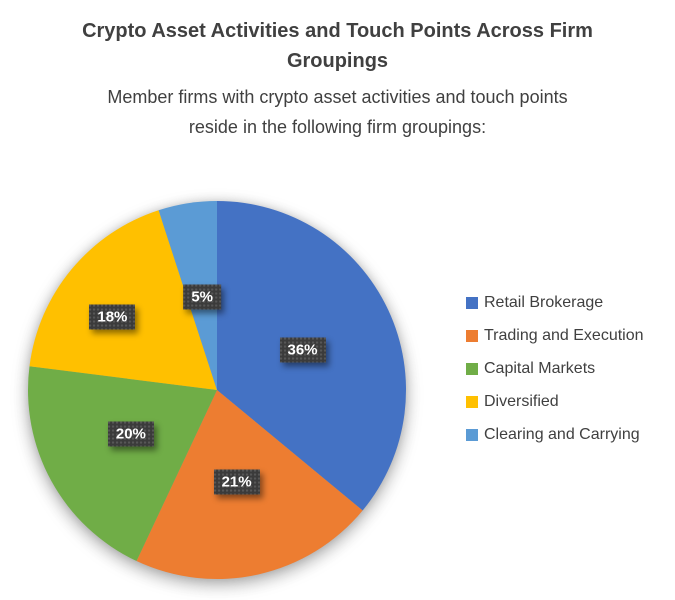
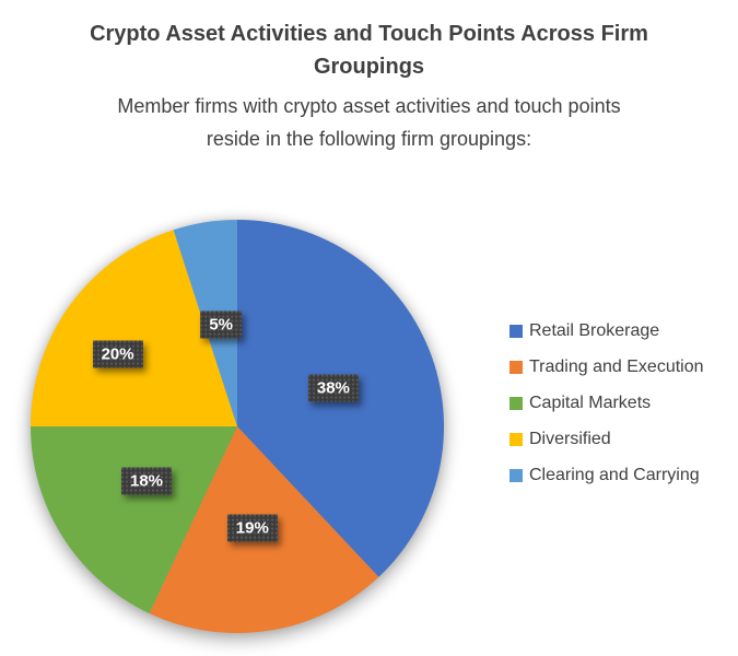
Retail Brokerage: 36% -> 38%
Trading and Execution: 21% -> 19%
Capital Markets: 20% -> 18%
Diversified: 18% -> 20%
